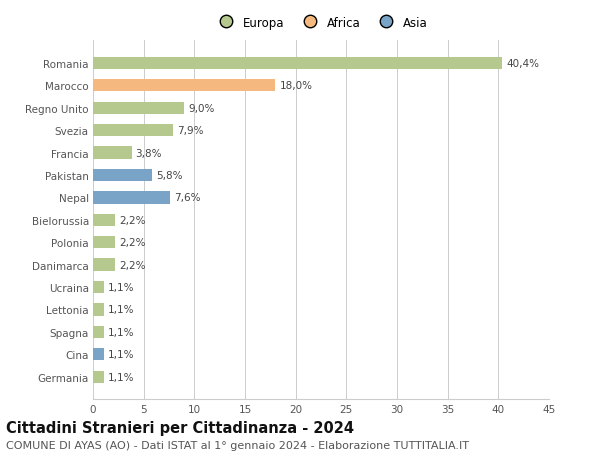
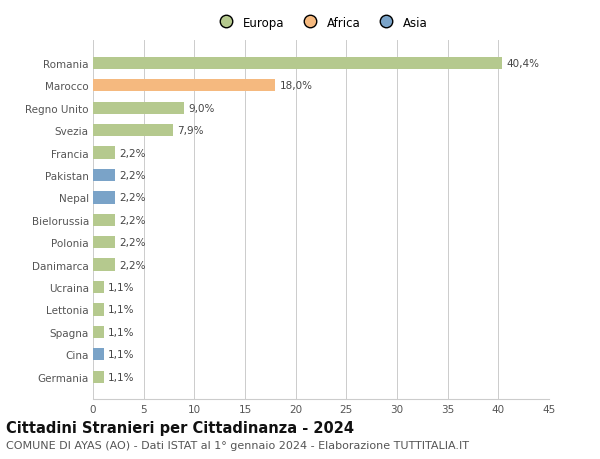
Francia: 3,8% -> 2,2%
Pakistan: 5,8% -> 2,2%
Nepal: 7,6% -> 2,2%
